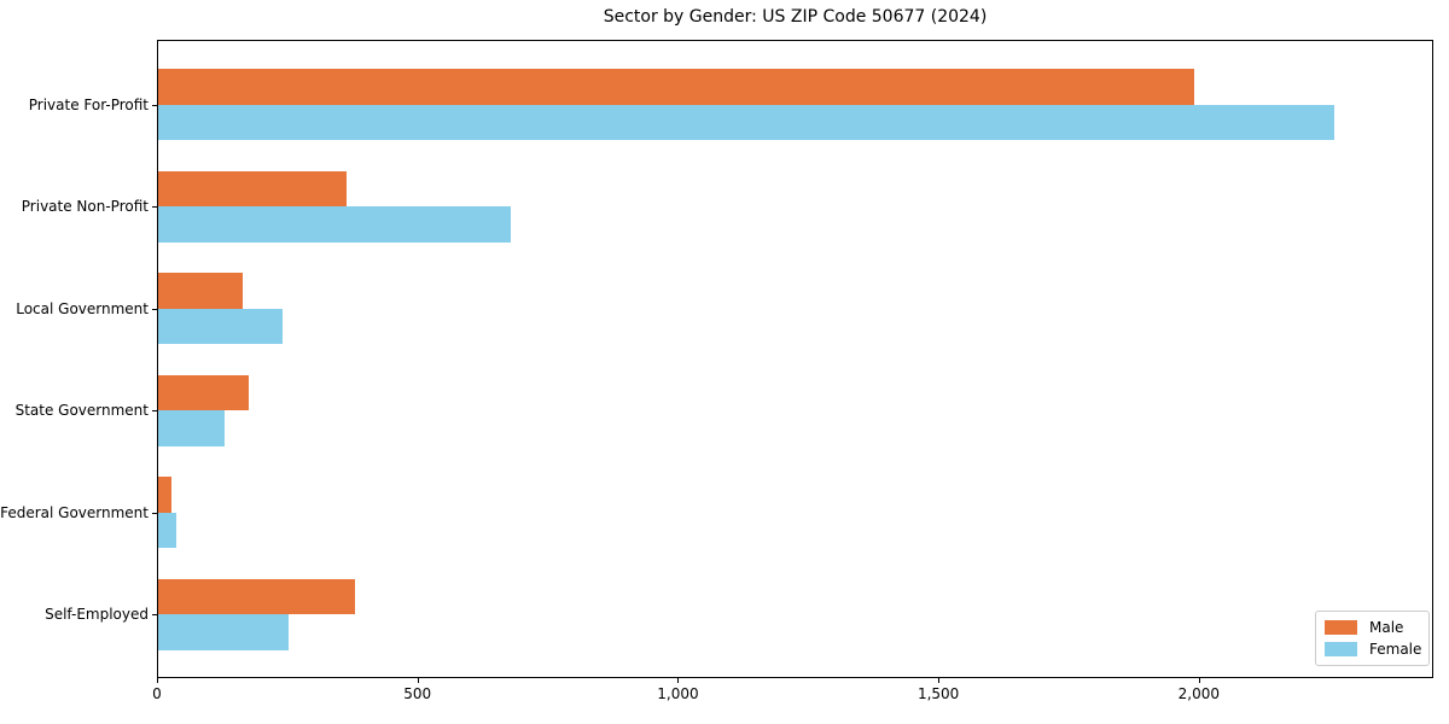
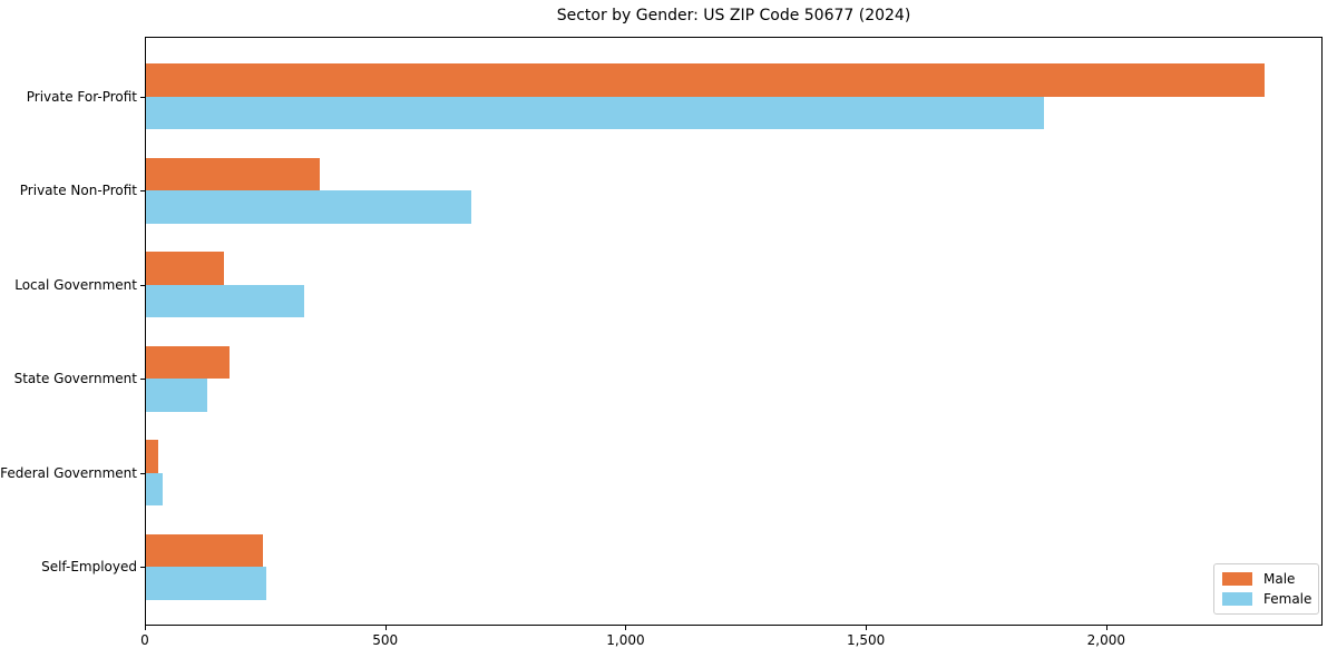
Male/Private For-Profit: 1990 -> 2330
Female/Private For-Profit: 2260 -> 1870
Female/Local Government: 240 -> 330
Male/Self-Employed: 380 -> 240
